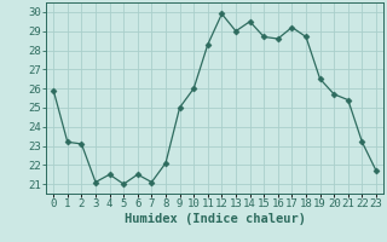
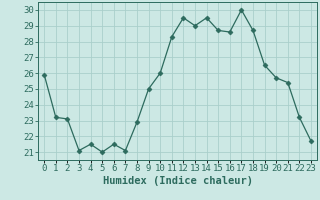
8: 22.1 -> 22.9
12: 29.9 -> 29.5
17: 29.2 -> 30.0
